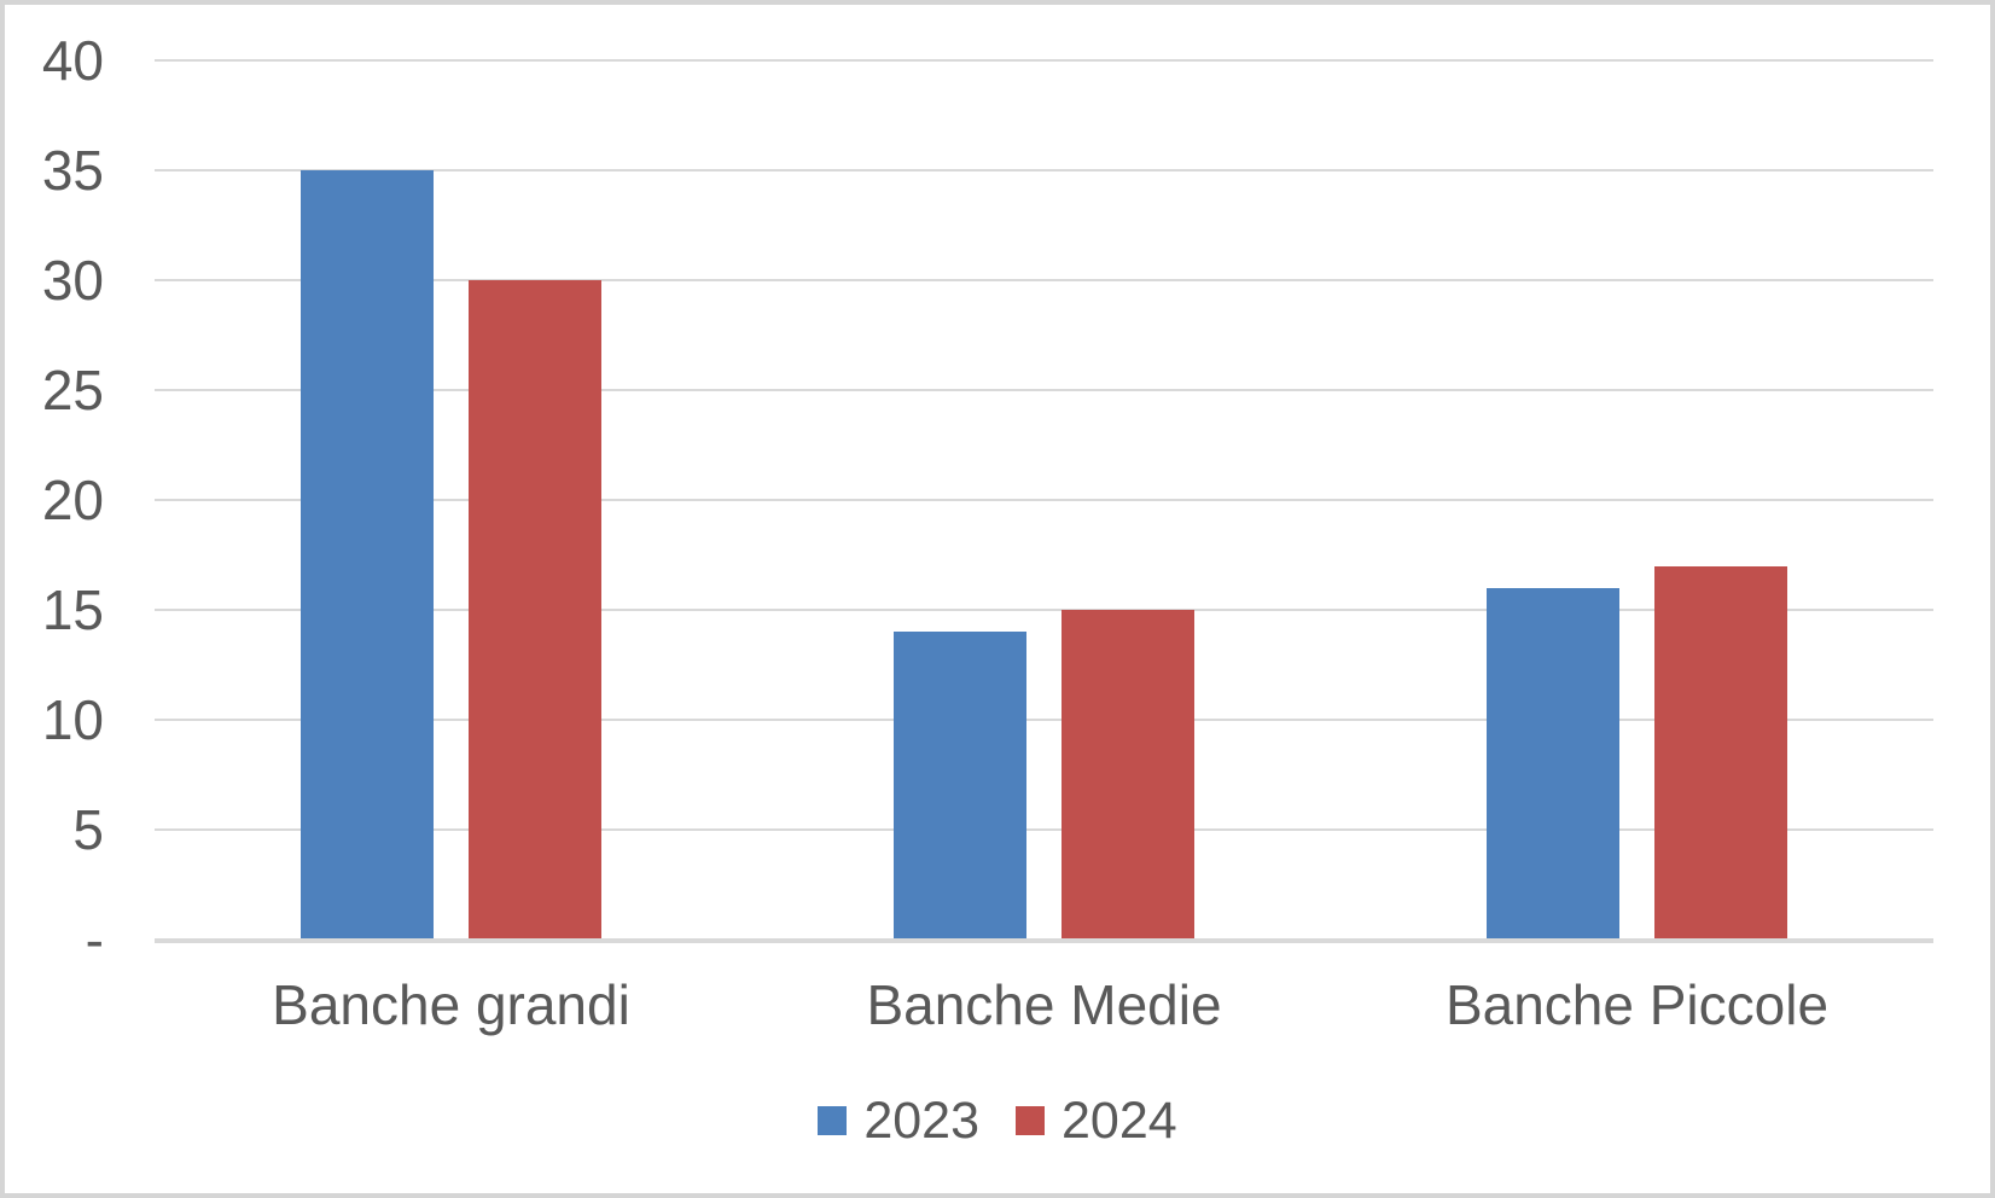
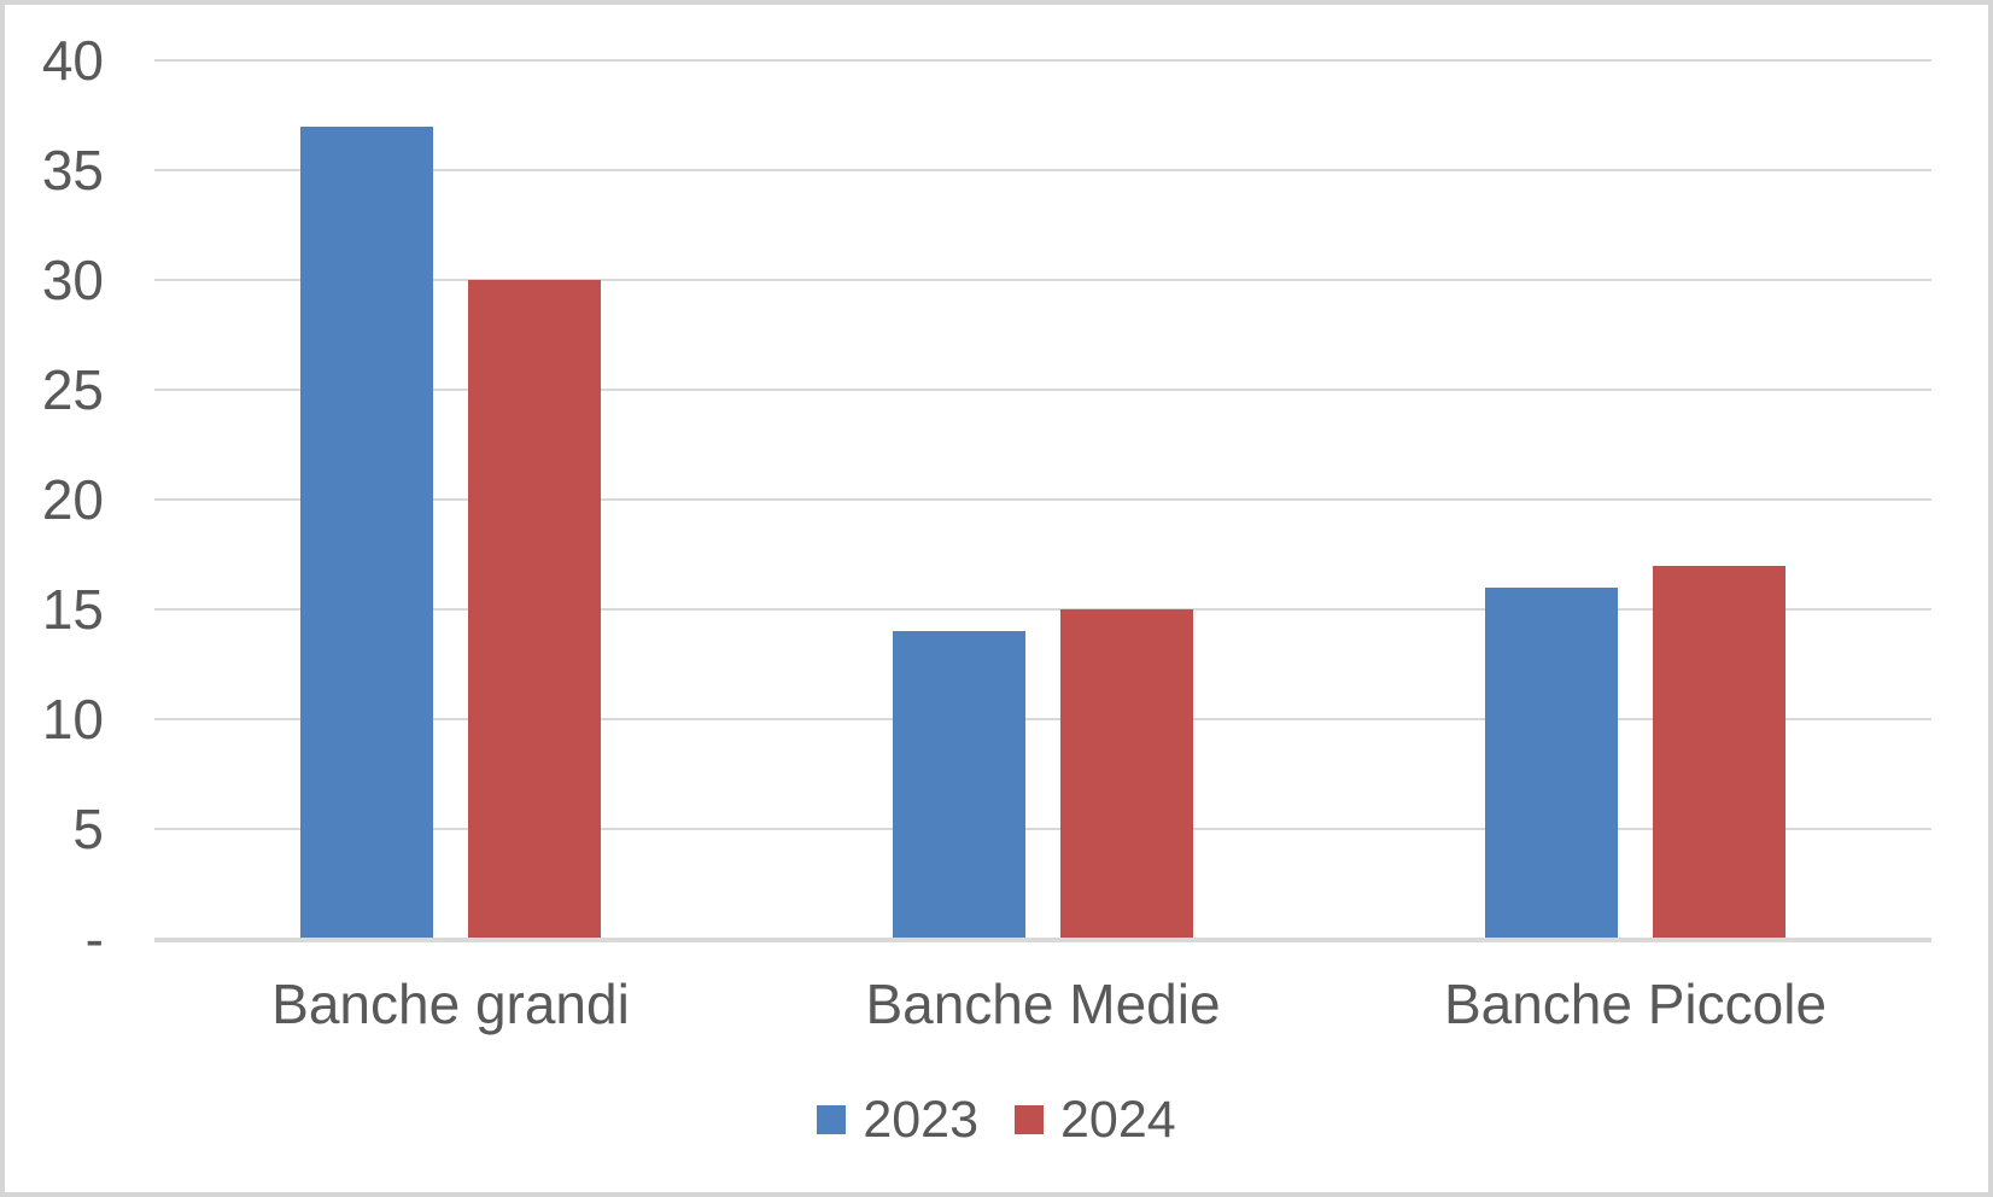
2023/Banche grandi: 35 -> 37
